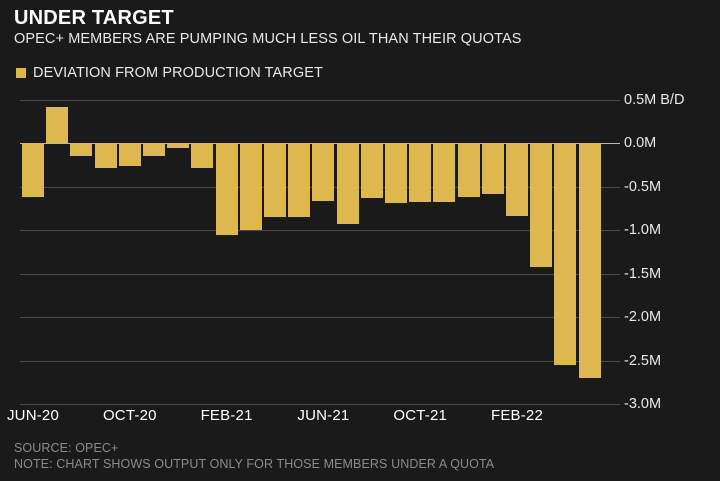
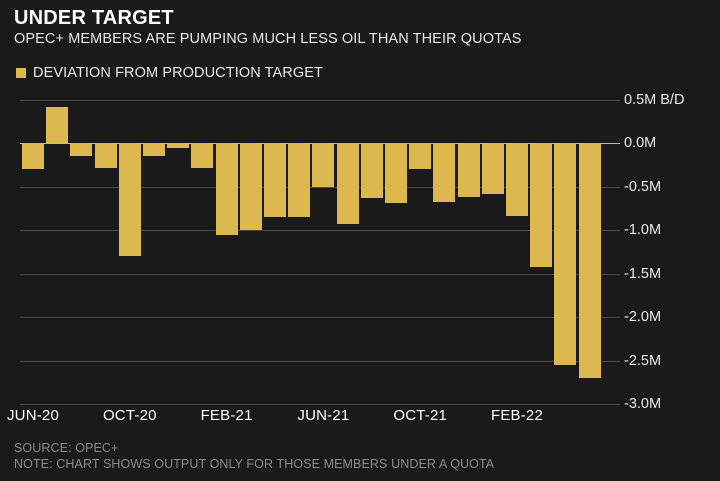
JUN-20: -0.6M -> -0.3M
OCT-20: -0.3M -> -1.3M
JUN-21: -0.7M -> -0.5M
OCT-21: -0.7M -> -0.3M
